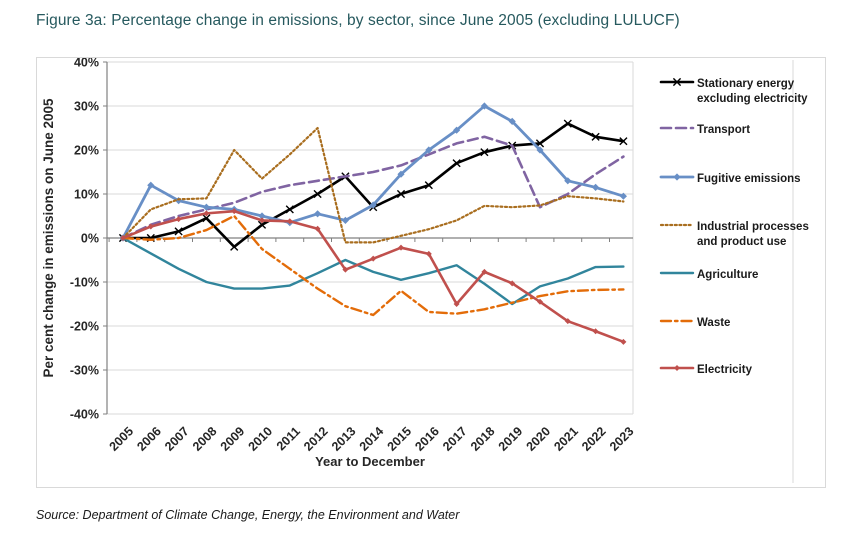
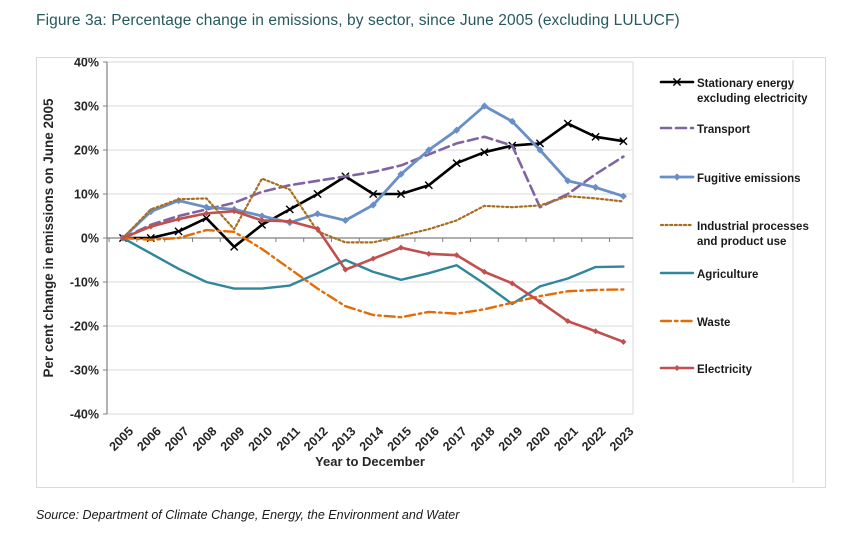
Fugitive emissions/2006: 12% -> 6%
Industrial processes and product use/2009: 20% -> 2%
Waste/2009: 5% -> 1%
Industrial processes and product use/2011: 19% -> 11%
Industrial processes and product use/2012: 25% -> 2%
Stationary energy excluding electricity/2014: 7% -> 10%
Waste/2015: -12% -> -18%
Electricity/2017: -15% -> -4%
